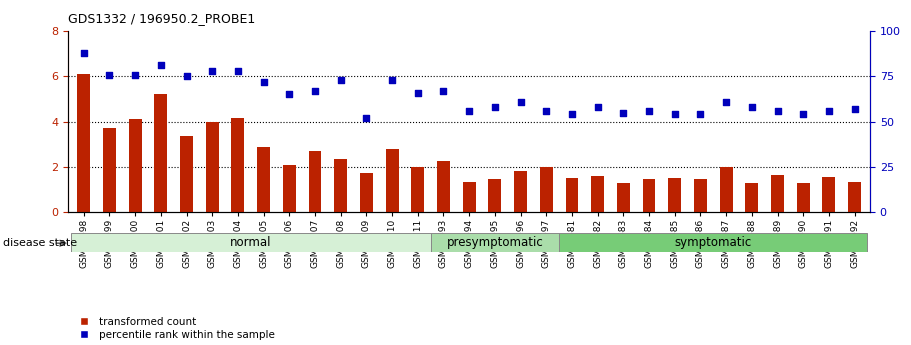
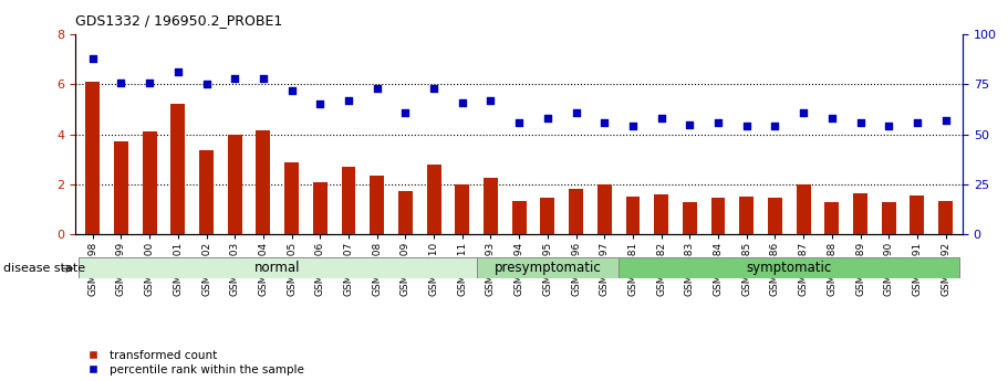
percentile rank within the sample/GSM30709: 52 -> 61
